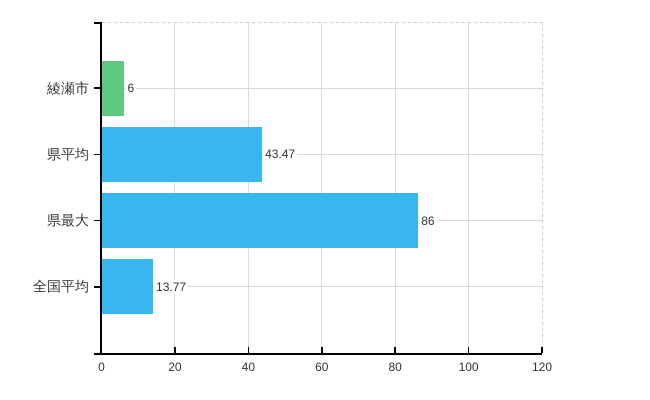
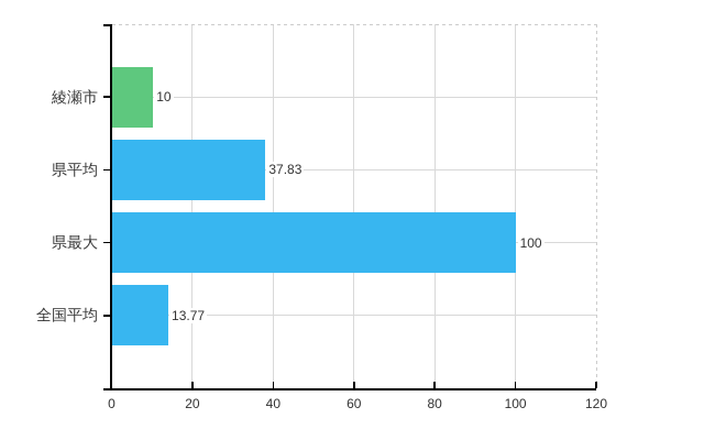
綾瀬市: 6 -> 10
県平均: 43.47 -> 37.83
県最大: 86 -> 100
